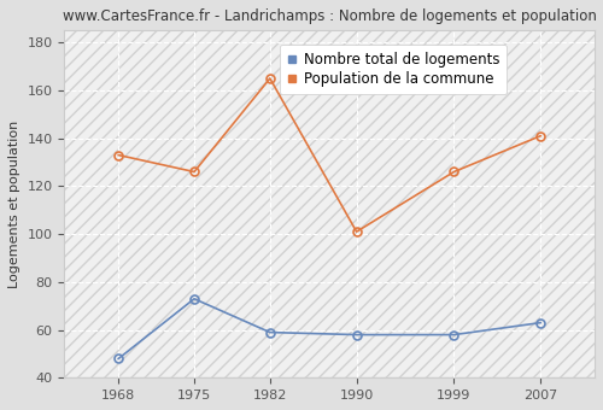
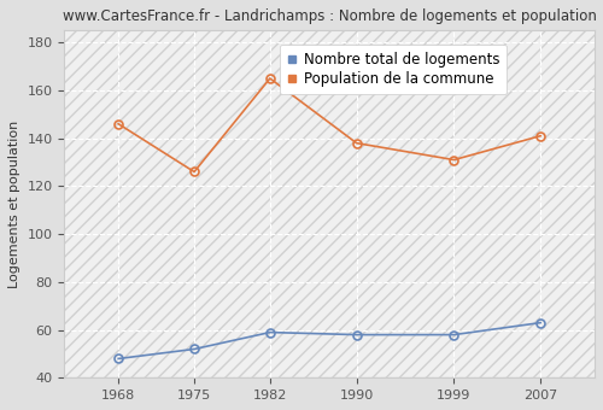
Population de la commune/1968: 133 -> 146
Nombre total de logements/1975: 73 -> 52
Population de la commune/1990: 101 -> 138
Population de la commune/1999: 126 -> 131
